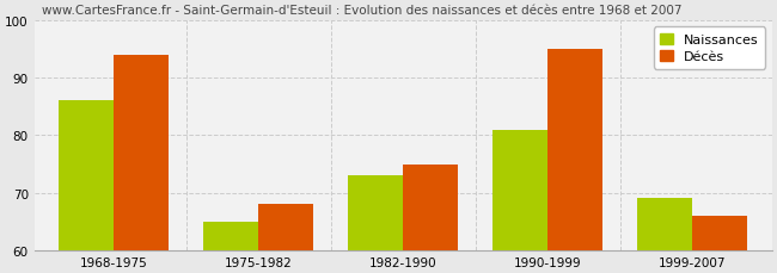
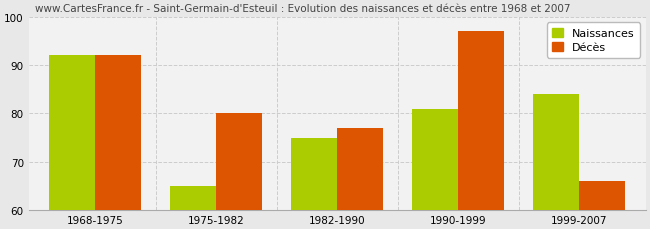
Naissances/1968-1975: 86 -> 92
Décès/1968-1975: 94 -> 92
Décès/1975-1982: 68 -> 80
Naissances/1982-1990: 73 -> 75
Décès/1982-1990: 75 -> 77
Décès/1990-1999: 95 -> 97
Naissances/1999-2007: 69 -> 84
